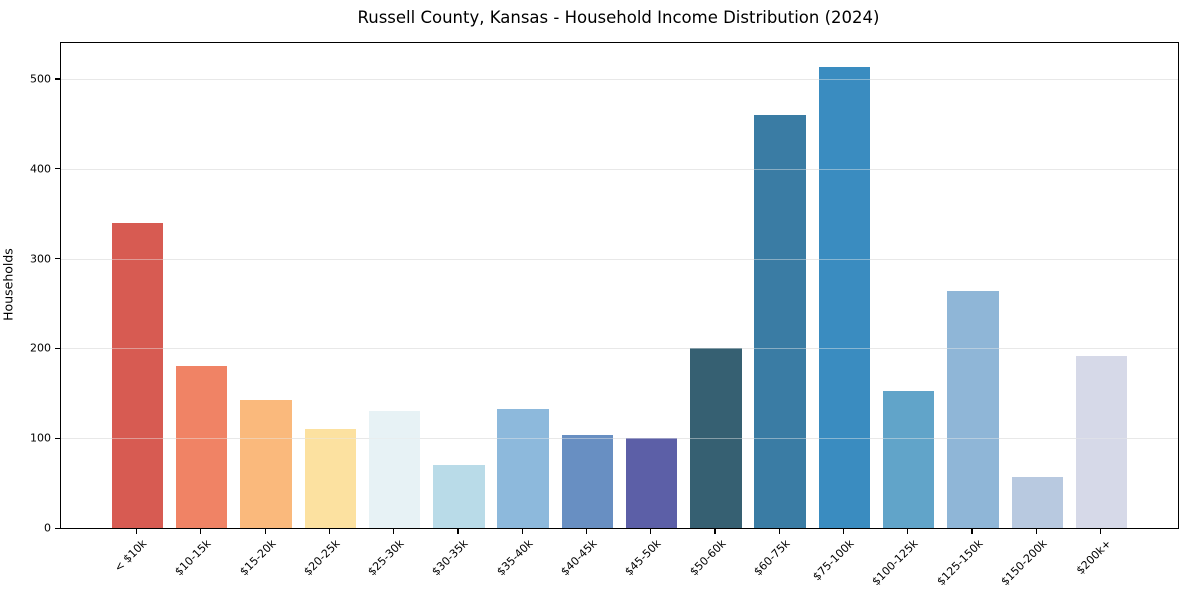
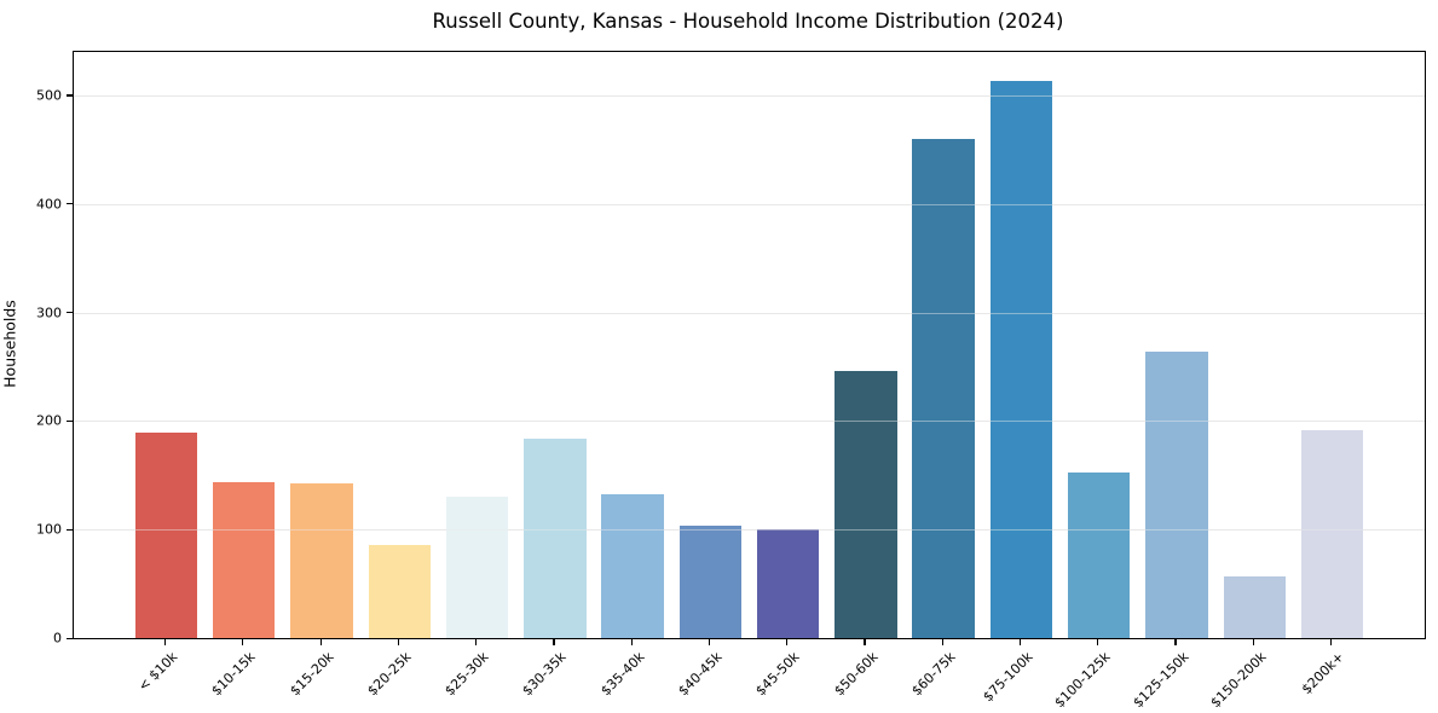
< $10k: 340 -> 190
$10-15k: 180 -> 140
$20-25k: 110 -> 90
$30-35k: 70 -> 180
$50-60k: 200 -> 250
